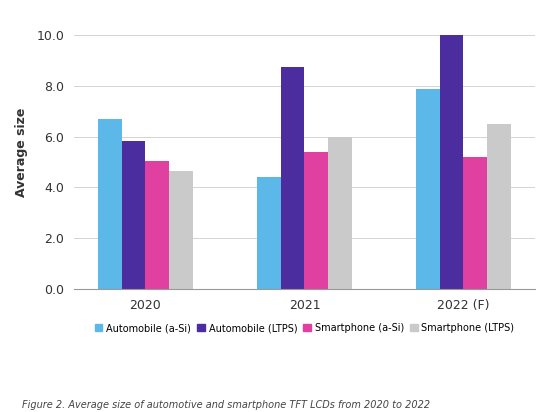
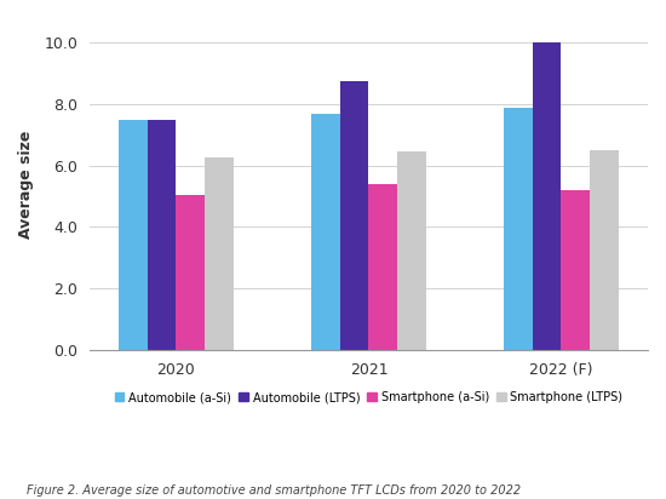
Automobile (a-Si)/2020: 6.7 -> 7.5
Automobile (LTPS)/2020: 5.85 -> 7.50
Smartphone (LTPS)/2020: 4.65 -> 6.25
Automobile (a-Si)/2021: 4.4 -> 7.7
Smartphone (LTPS)/2021: 6.00 -> 6.45
